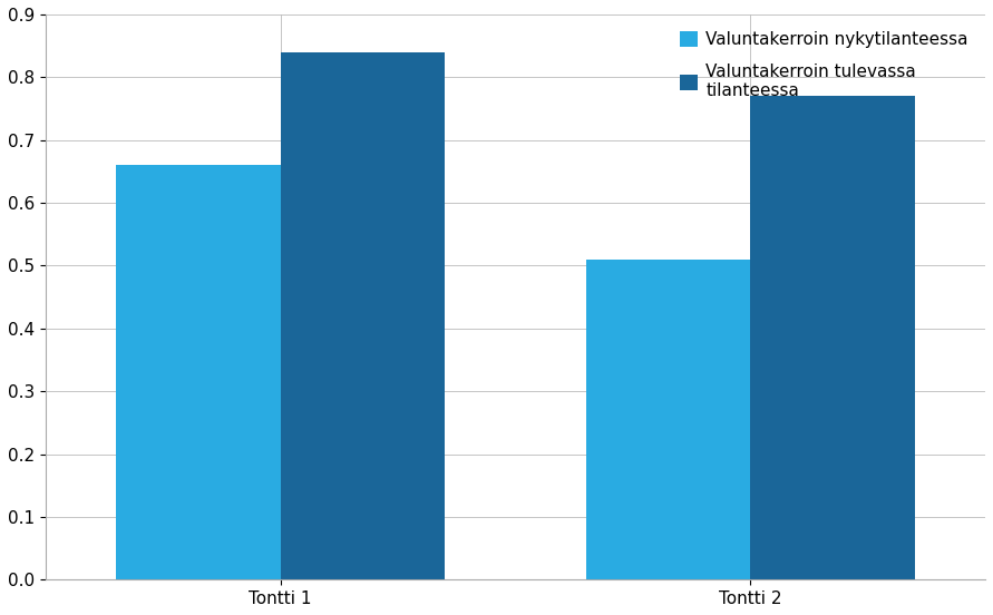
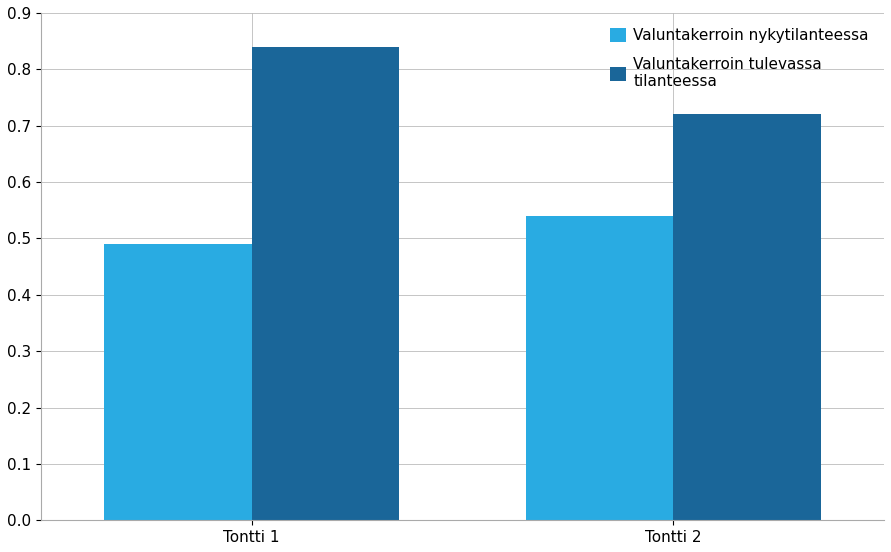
Valuntakerroin nykytilanteessa/Tontti 1: 0.66 -> 0.49
Valuntakerroin nykytilanteessa/Tontti 2: 0.51 -> 0.54
Valuntakerroin tulevassa tilanteessa/Tontti 2: 0.77 -> 0.72
